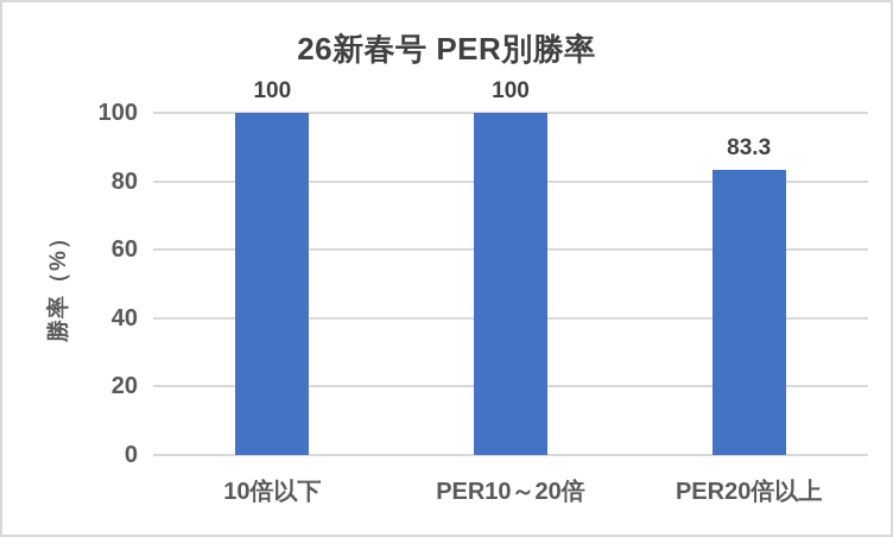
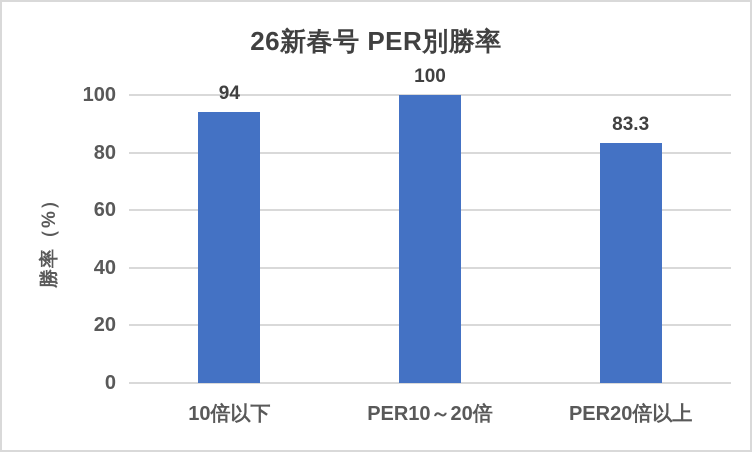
10倍以下: 100 -> 94
